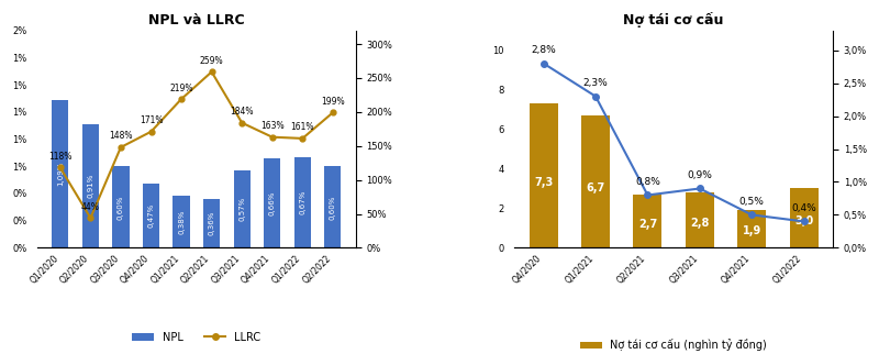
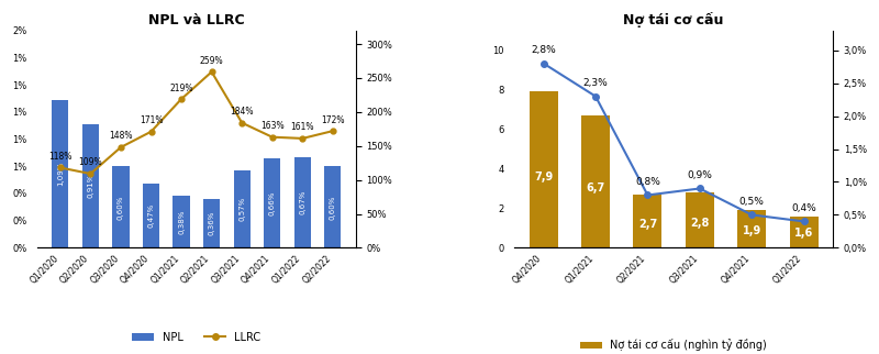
NPL và LLRC/LLRC/Q2/2020: 44% -> 109%
NPL và LLRC/LLRC/Q2/2022: 199% -> 172%
Nợ tái cơ cấu/Nợ tái cơ cấu (nghìn tỷ đồng)/Q4/2020: 7,3 -> 7,9
Nợ tái cơ cấu/Nợ tái cơ cấu (nghìn tỷ đồng)/Q1/2022: 3,0 -> 1,6
